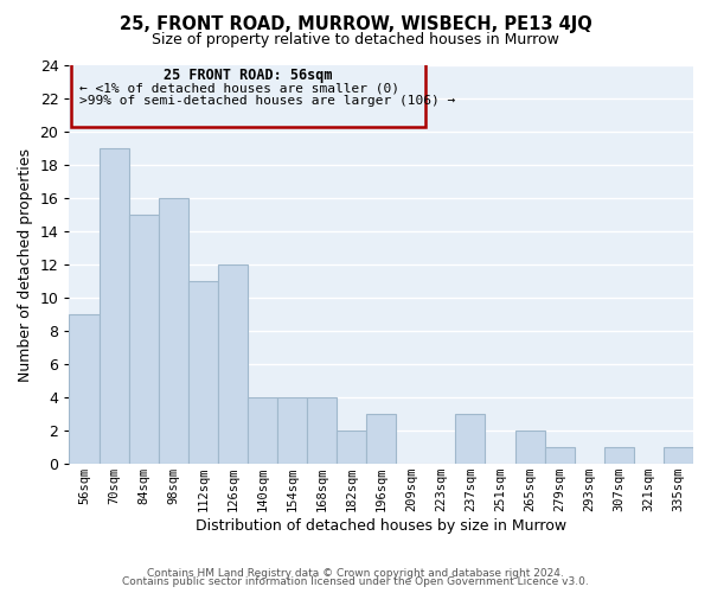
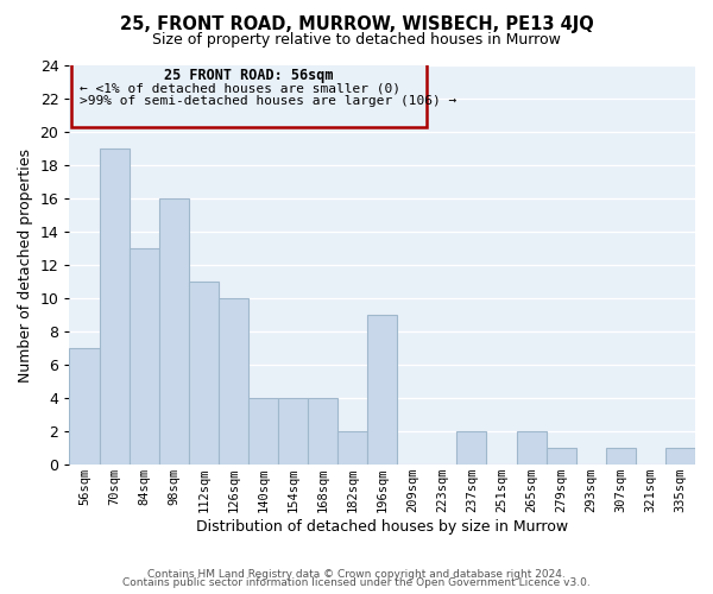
56sqm: 9 -> 7
84sqm: 15 -> 13
126sqm: 12 -> 10
196sqm: 3 -> 9
237sqm: 3 -> 2
